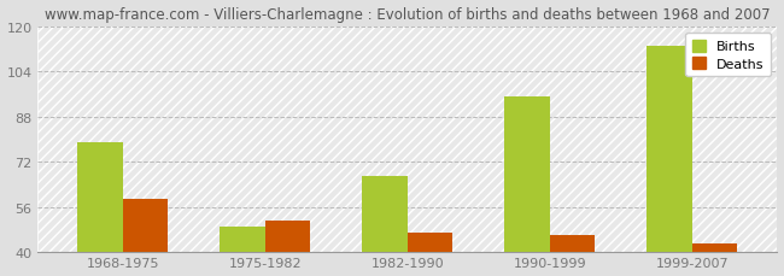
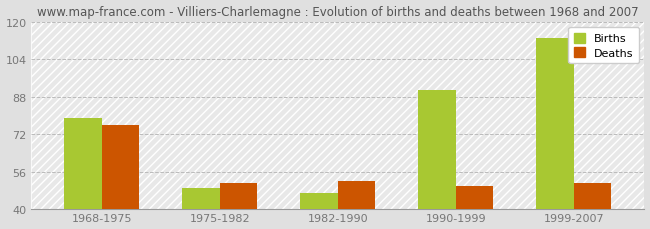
Deaths/1968-1975: 59 -> 76
Births/1982-1990: 67 -> 47
Deaths/1982-1990: 47 -> 52
Births/1990-1999: 95 -> 91
Deaths/1990-1999: 46 -> 50
Deaths/1999-2007: 43 -> 51
